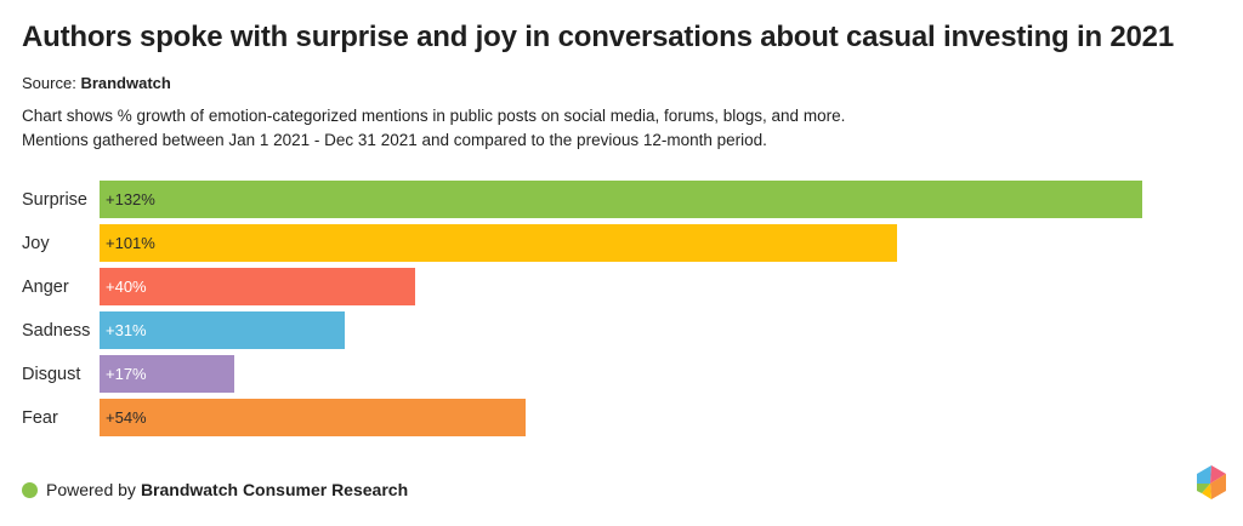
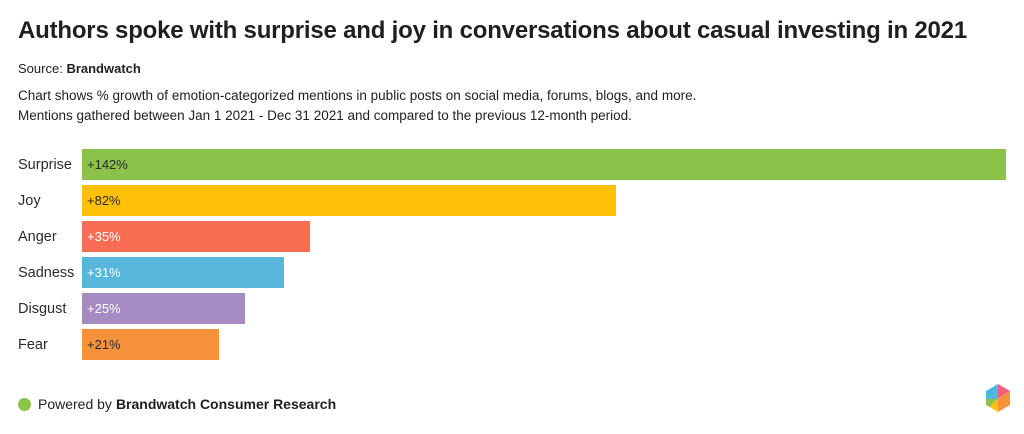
Surprise: +132% -> +142%
Joy: +101% -> +82%
Anger: +40% -> +35%
Disgust: +17% -> +25%
Fear: +54% -> +21%
